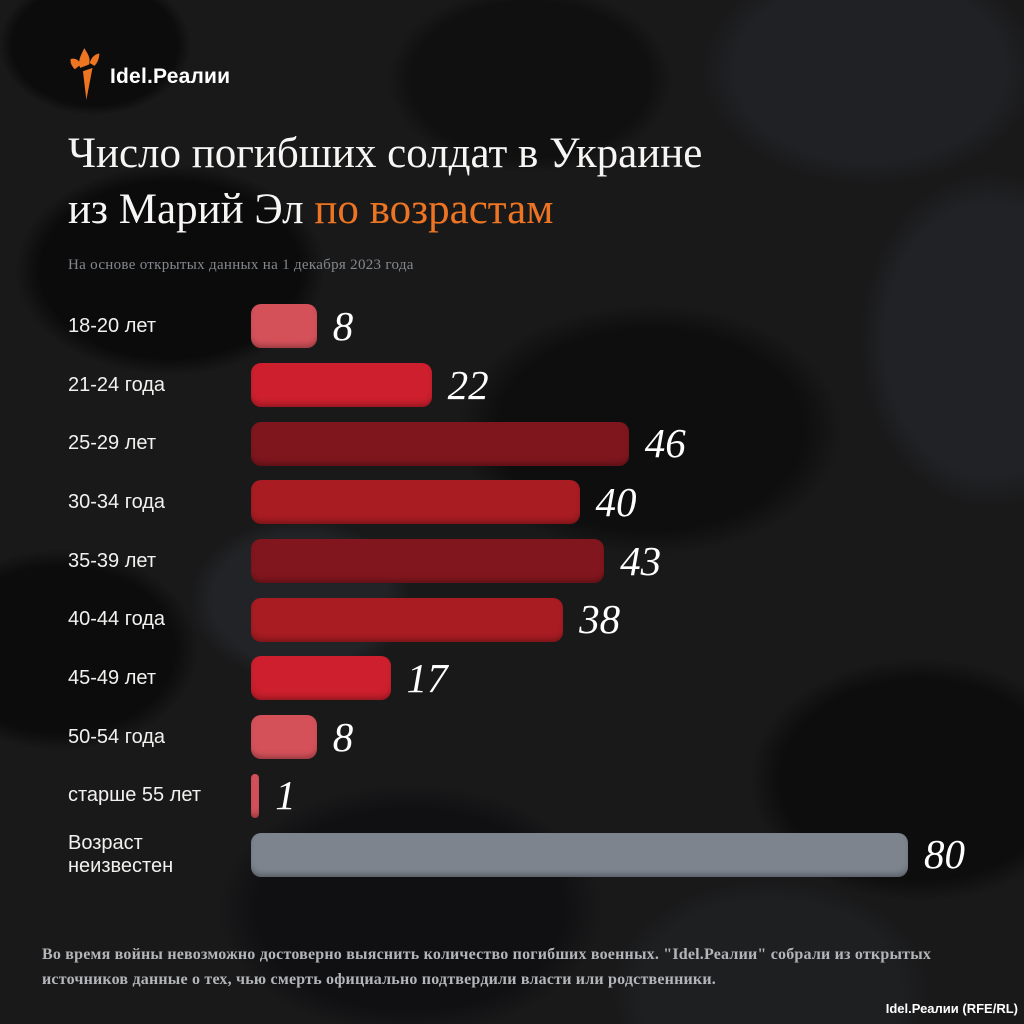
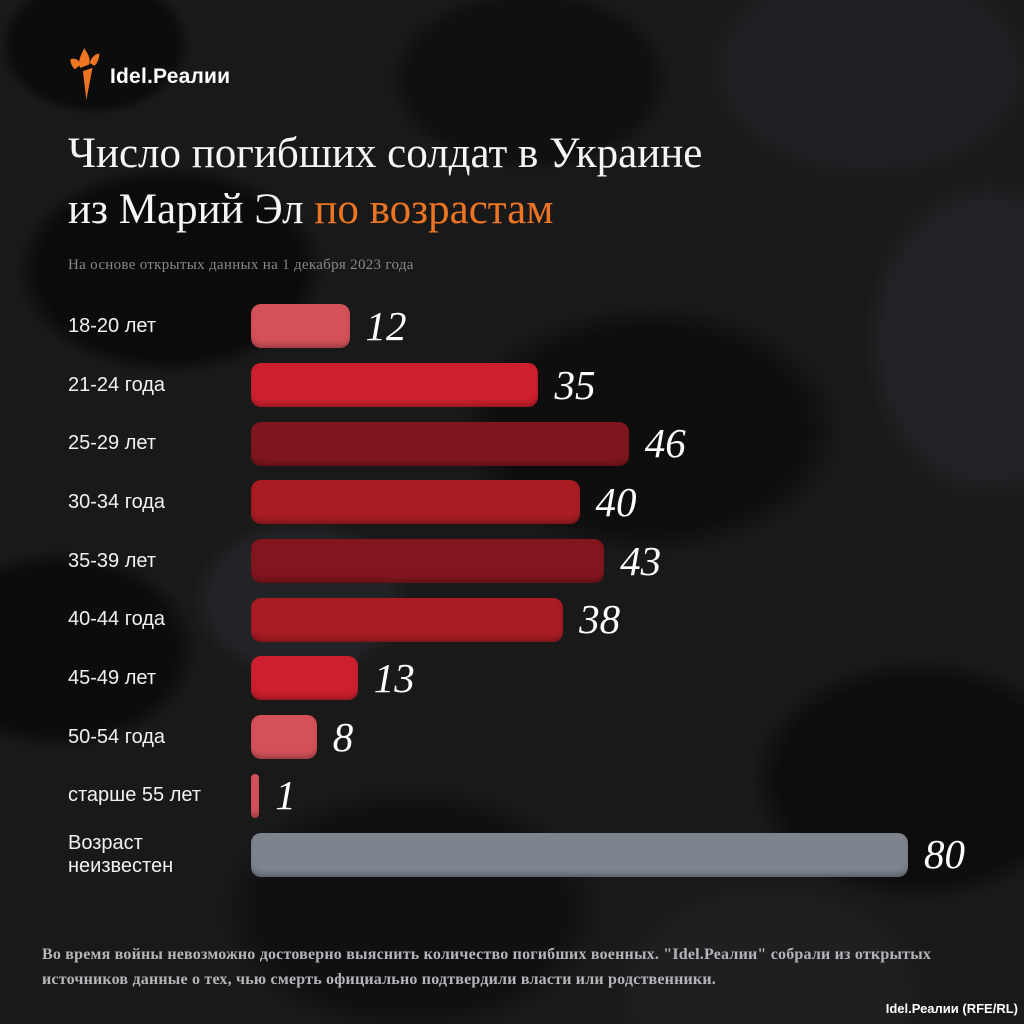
18-20 лет: 8 -> 12
21-24 года: 22 -> 35
45-49 лет: 17 -> 13
